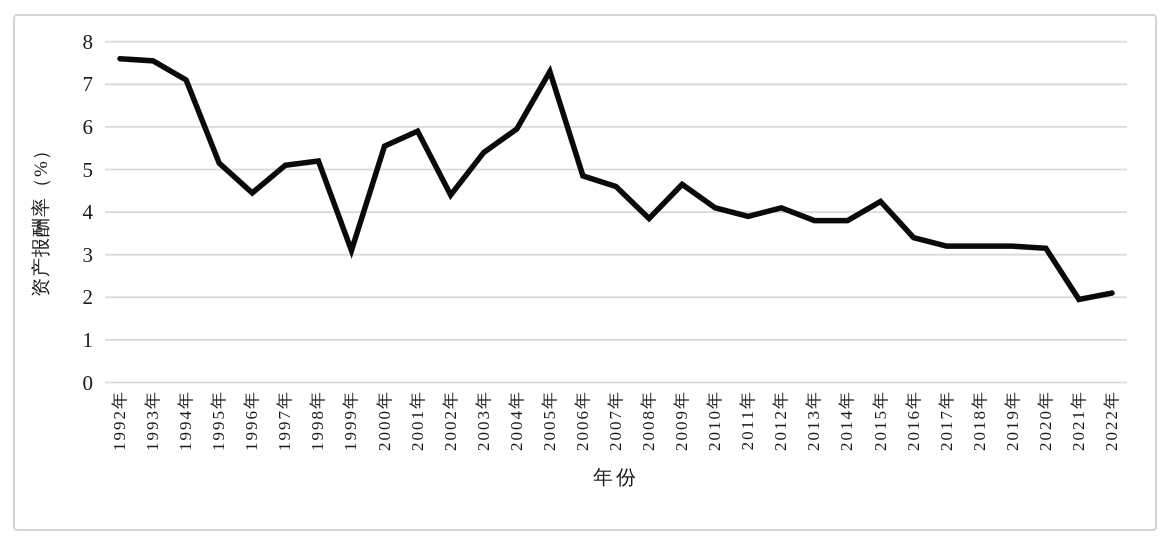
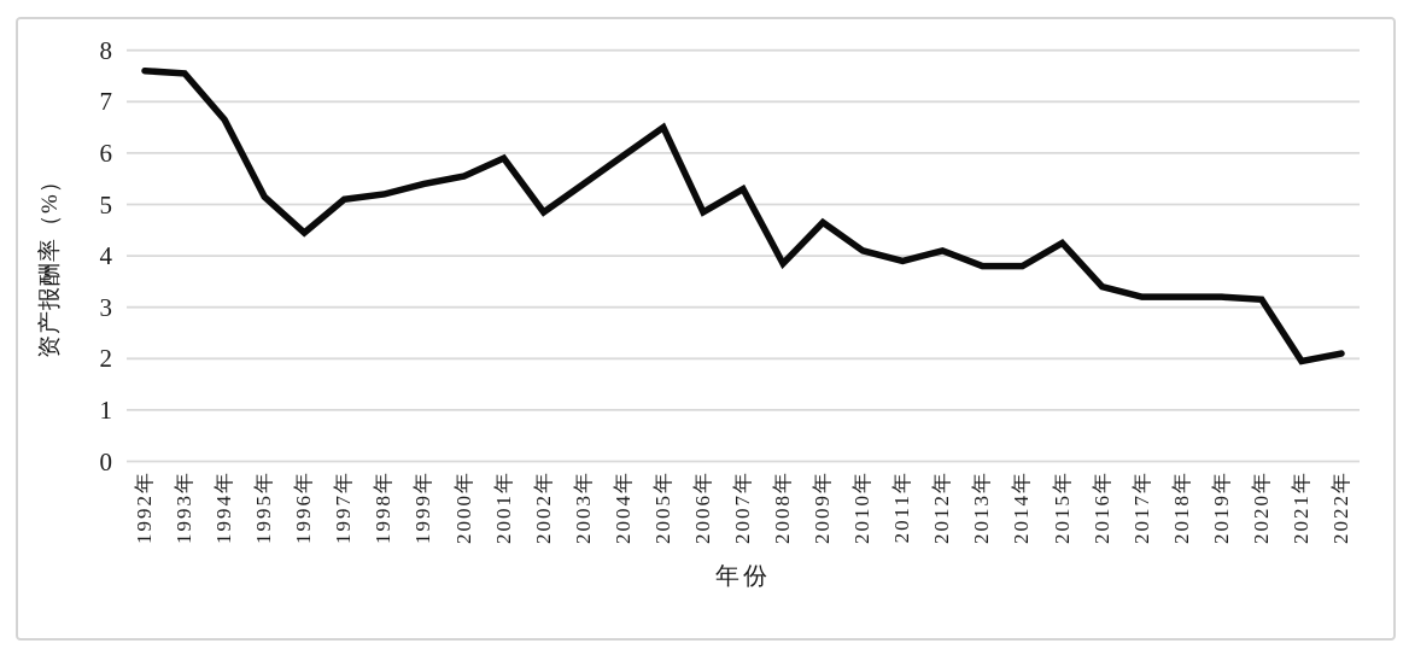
1994年: 7.1 -> 6.7
1999年: 3.1 -> 5.4
2002年: 4.4 -> 4.8
2005年: 7.3 -> 6.5
2007年: 4.6 -> 5.3
